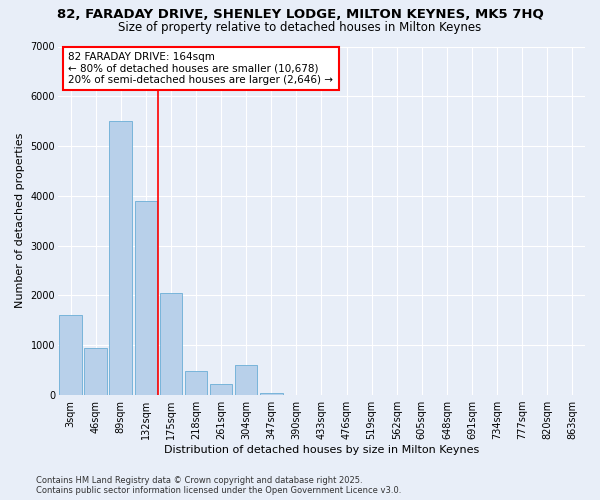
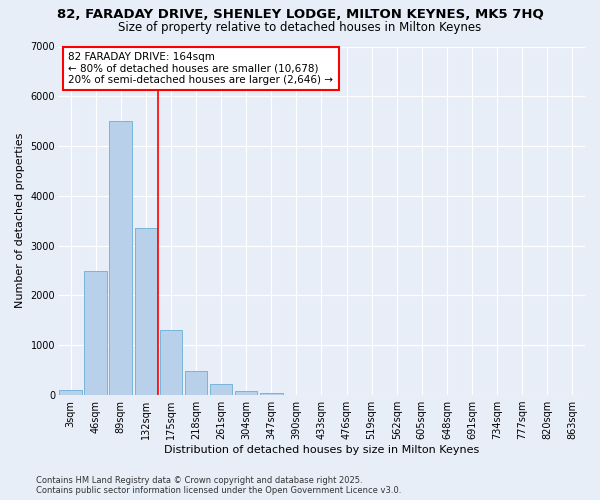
3sqm: 1600 -> 100
46sqm: 950 -> 2500
132sqm: 3900 -> 3350
175sqm: 2050 -> 1300
304sqm: 600 -> 90
